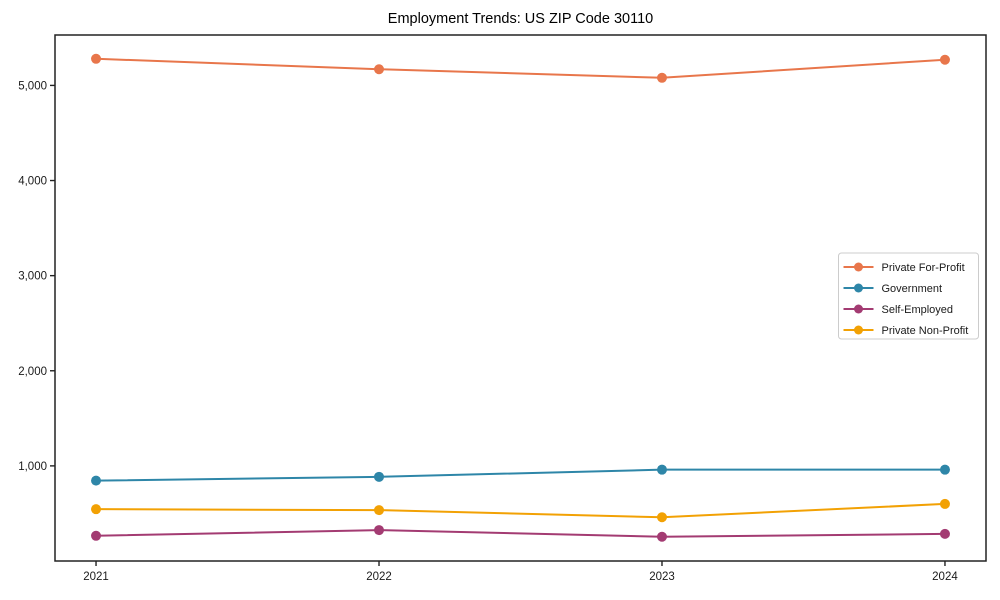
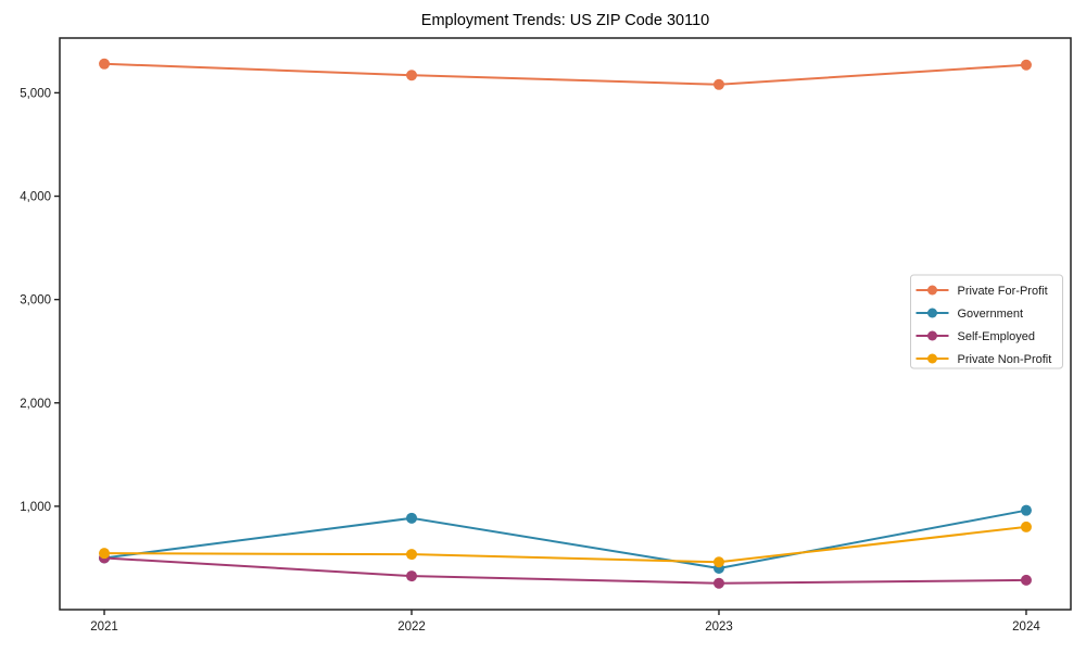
Government/2021: 800 -> 500
Self-Employed/2021: 300 -> 500
Government/2023: 1000 -> 400
Private Non-Profit/2024: 600 -> 800
